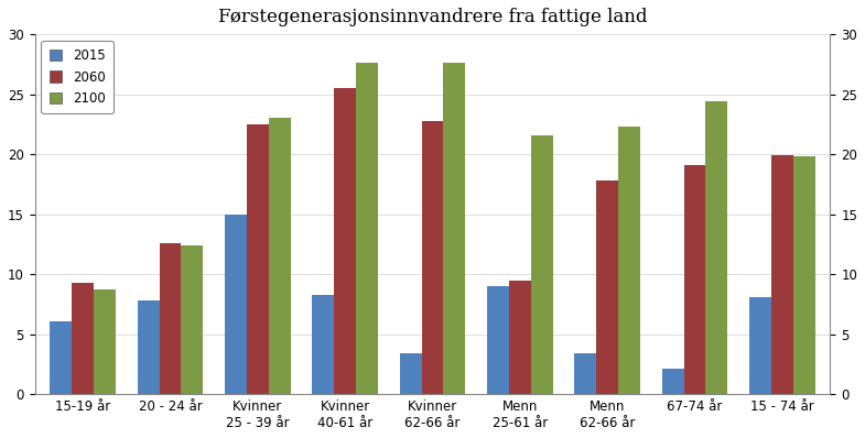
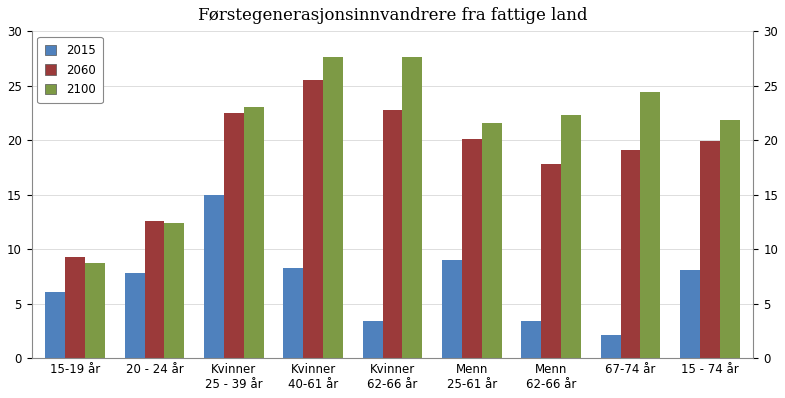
2060/Menn 25-61 år: 9.5 -> 20.1
2100/15 - 74 år: 19.8 -> 21.8
